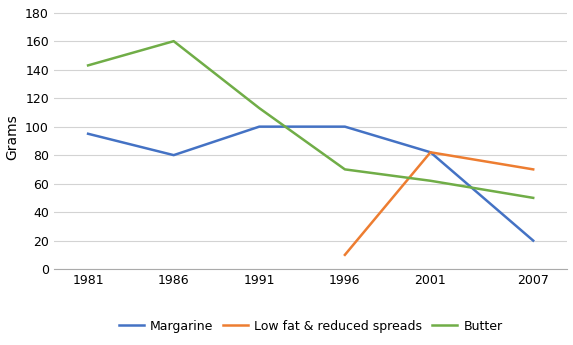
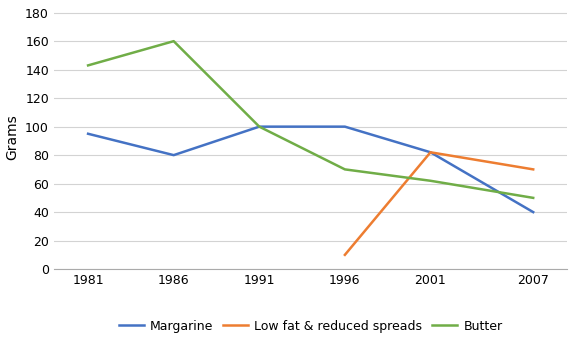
Butter/1991: 113 -> 100
Margarine/2007: 20 -> 40
